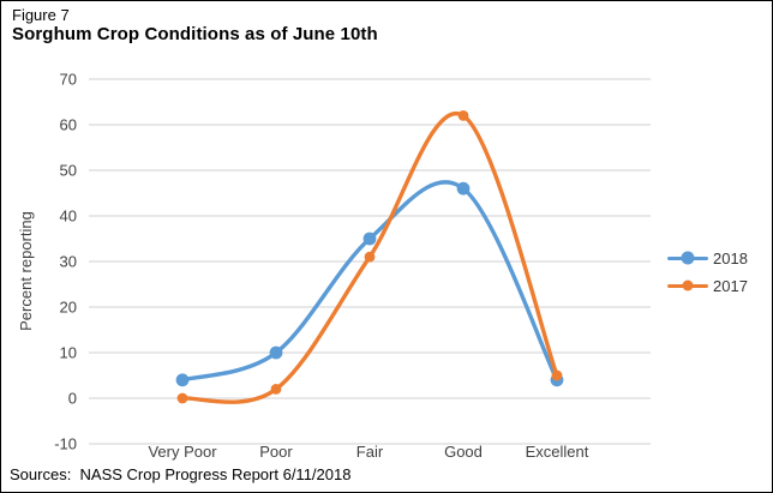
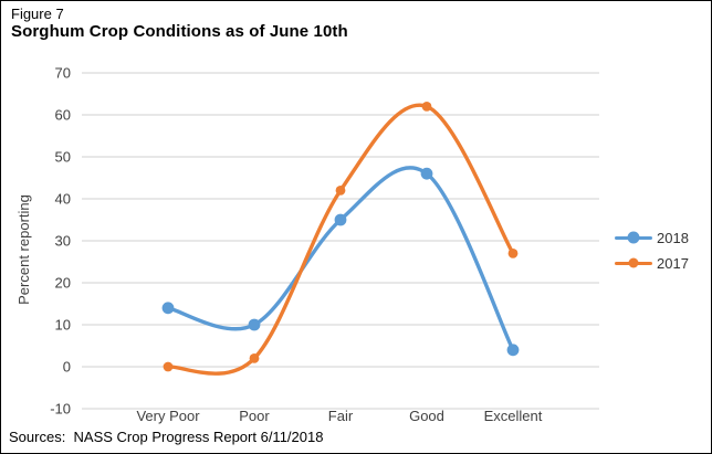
2018/Very Poor: 4 -> 14
2017/Fair: 31 -> 42
2017/Excellent: 5 -> 27
